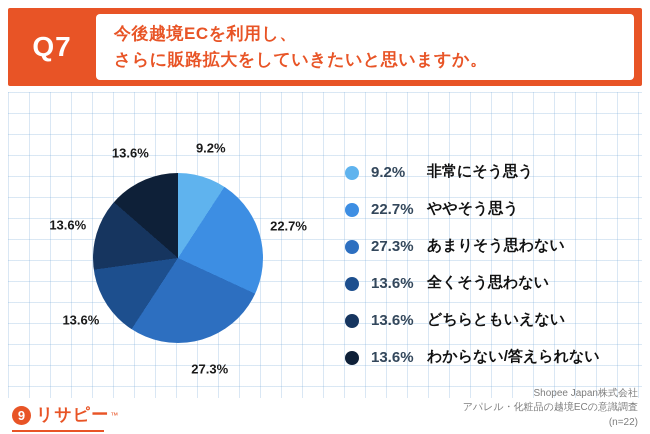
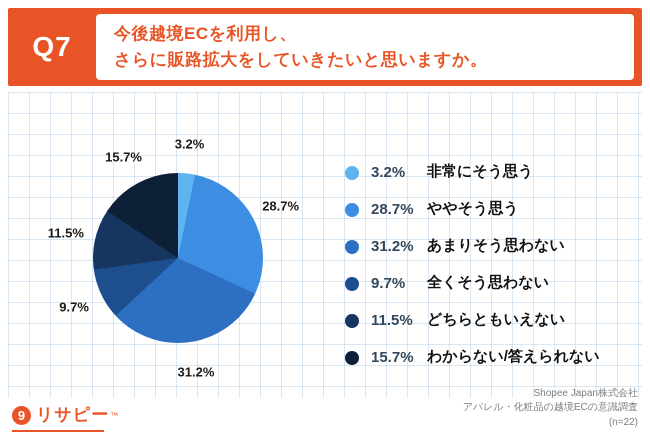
非常にそう思う: 9.2% -> 3.2%
ややそう思う: 22.7% -> 28.7%
あまりそう思わない: 27.3% -> 31.2%
全くそう思わない: 13.6% -> 9.7%
どちらともいえない: 13.6% -> 11.5%
わからない/答えられない: 13.6% -> 15.7%
